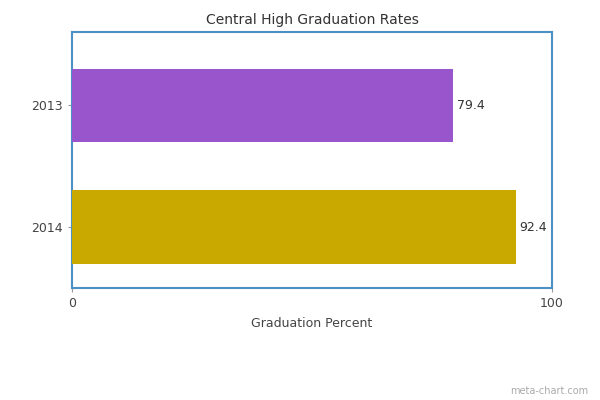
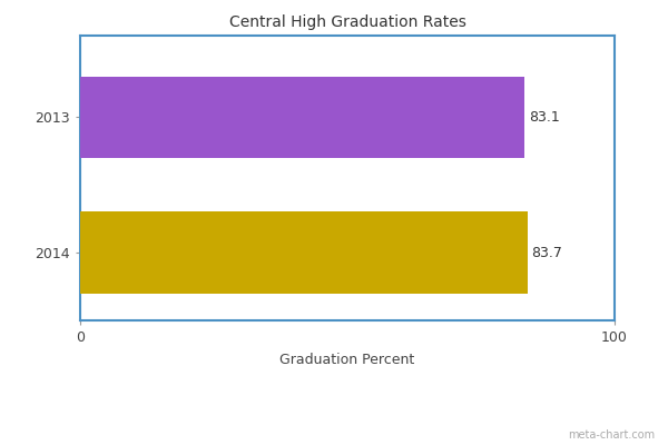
2013: 79.4 -> 83.1
2014: 92.4 -> 83.7
